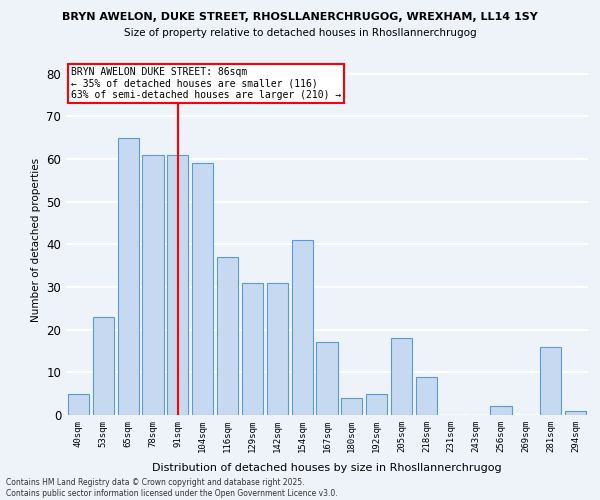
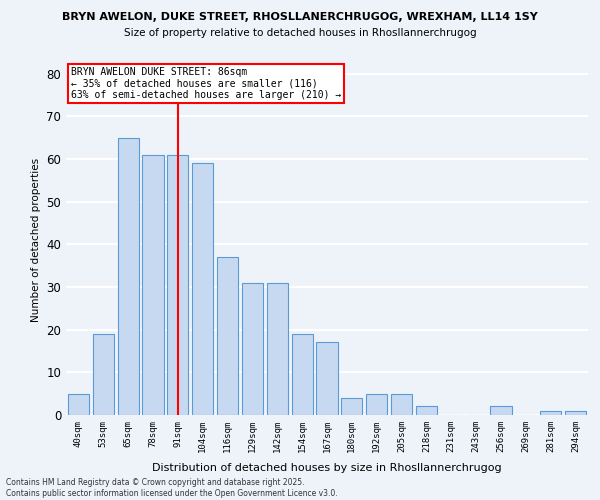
53sqm: 23 -> 19
154sqm: 41 -> 19
205sqm: 18 -> 5
218sqm: 9 -> 2
281sqm: 16 -> 1
